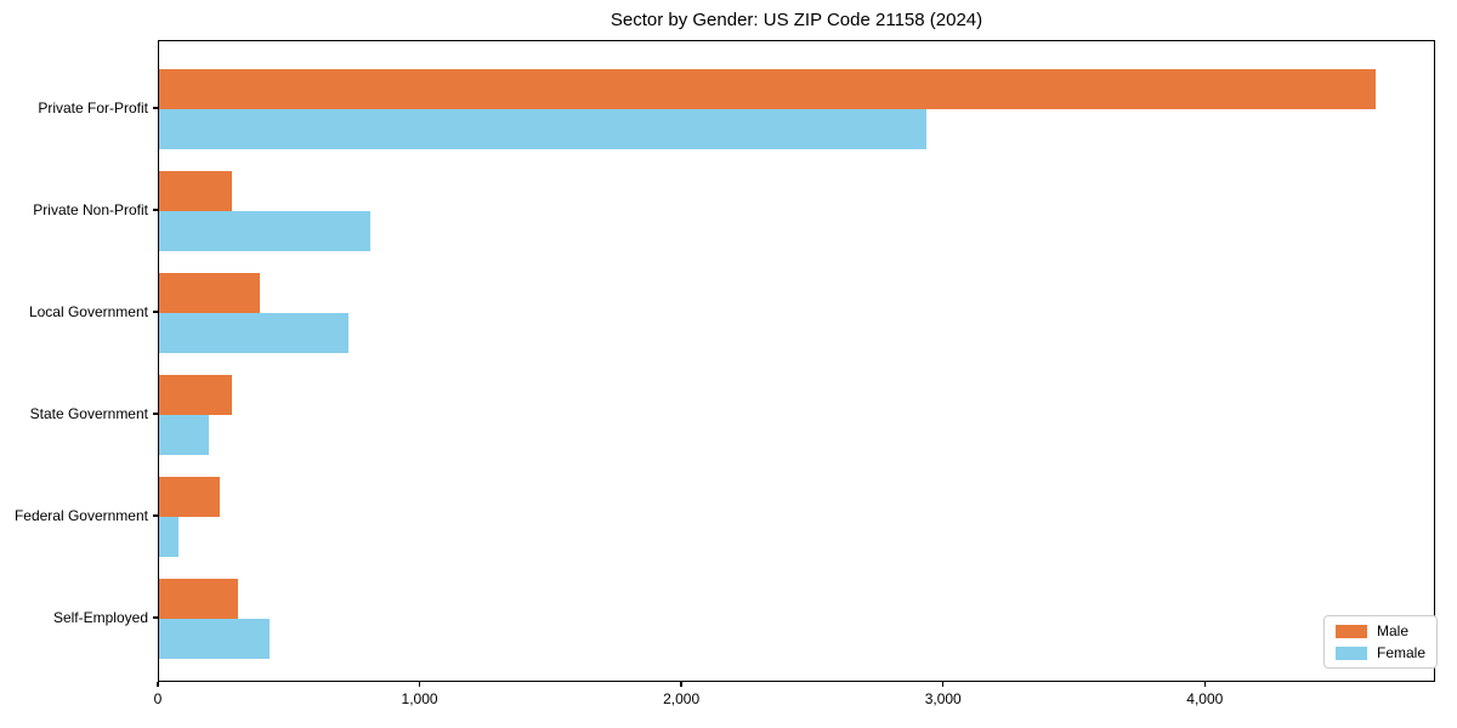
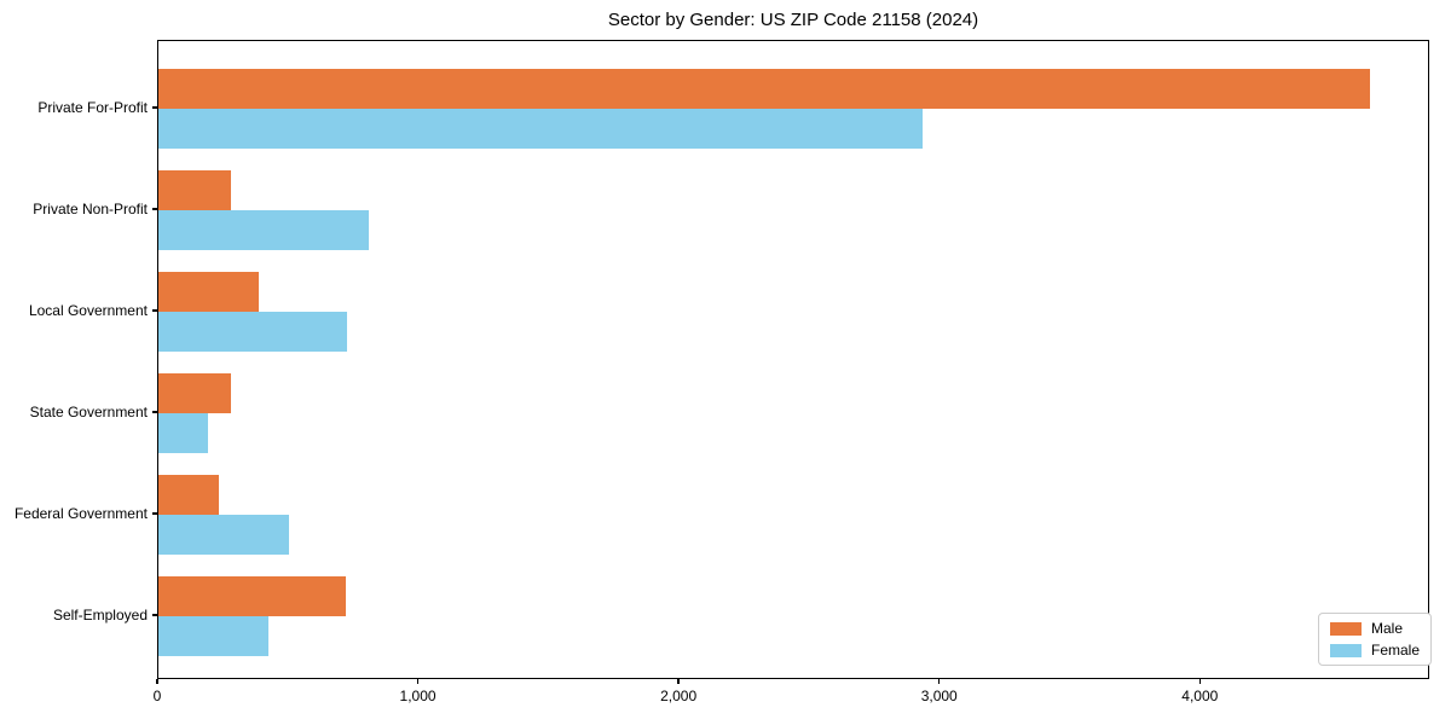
Female/Federal Government: 80 -> 500
Male/Self-Employed: 300 -> 720
